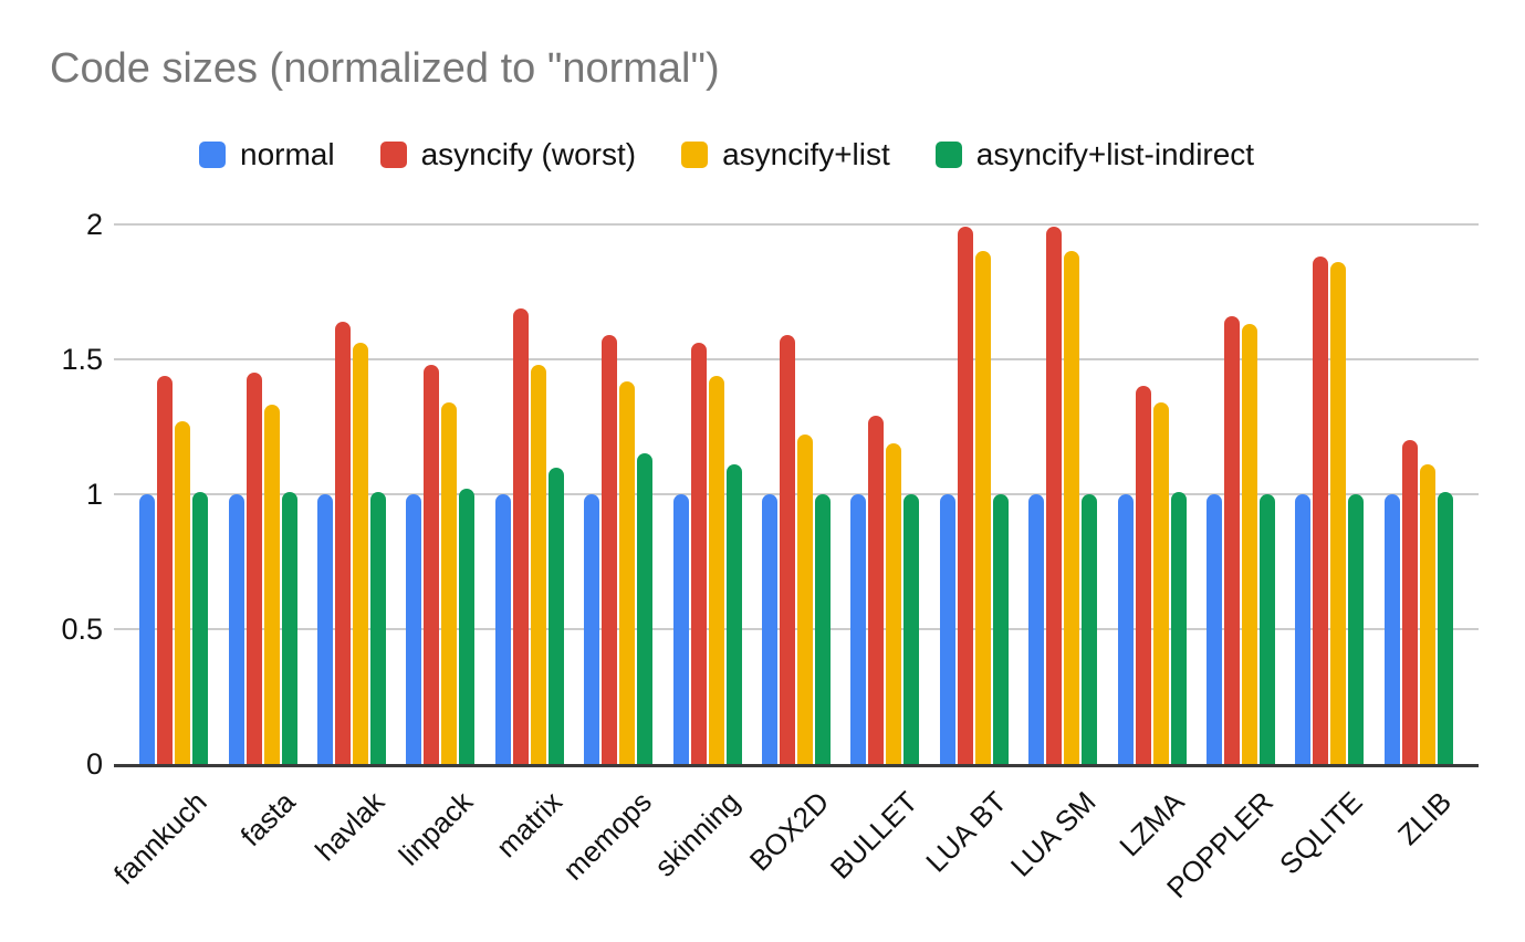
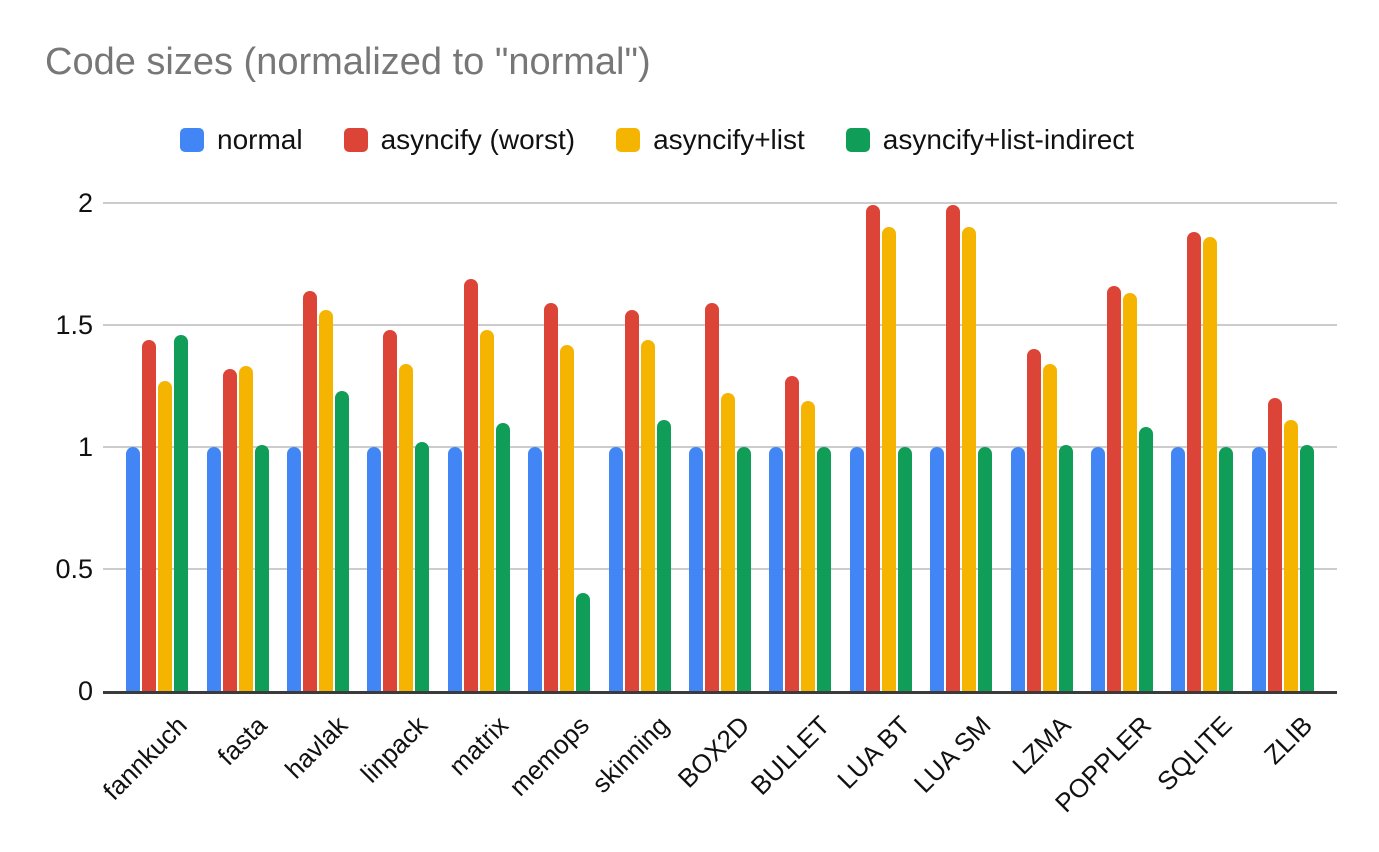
asyncify+list-indirect/fannkuch: 1.01 -> 1.46
asyncify (worst)/fasta: 1.45 -> 1.32
asyncify+list-indirect/havlak: 1.01 -> 1.23
asyncify+list-indirect/memops: 1.15 -> 0.40
asyncify+list-indirect/POPPLER: 1.00 -> 1.08
